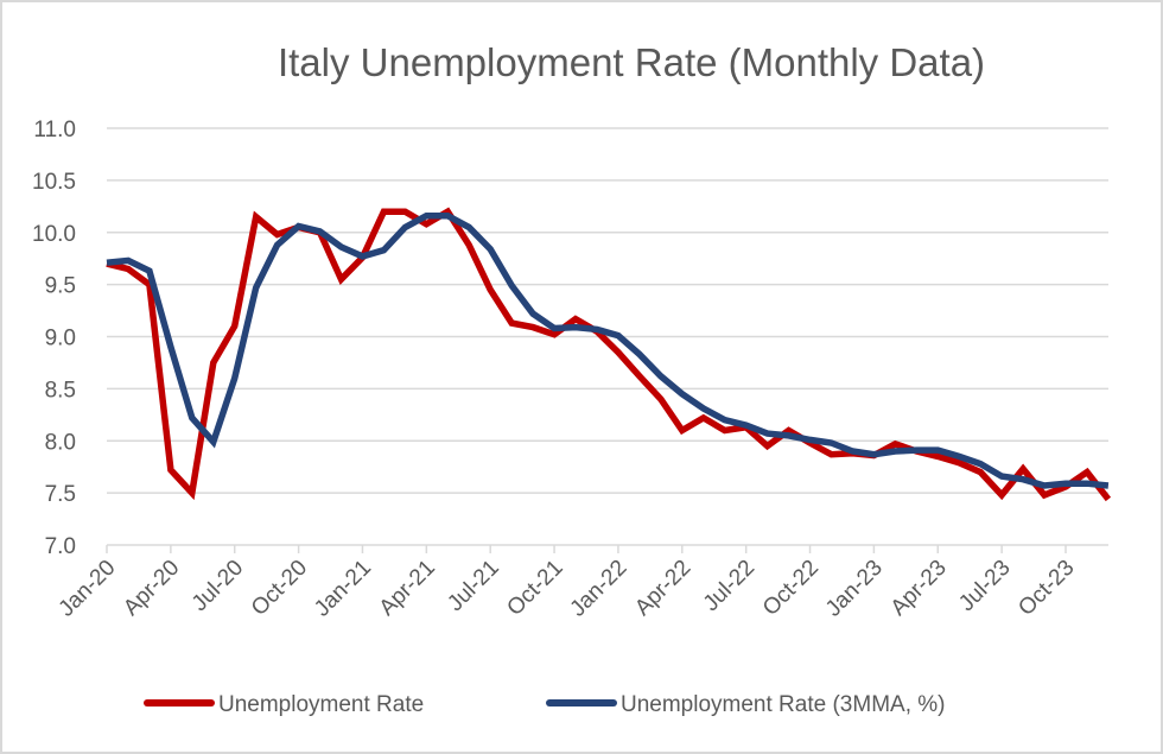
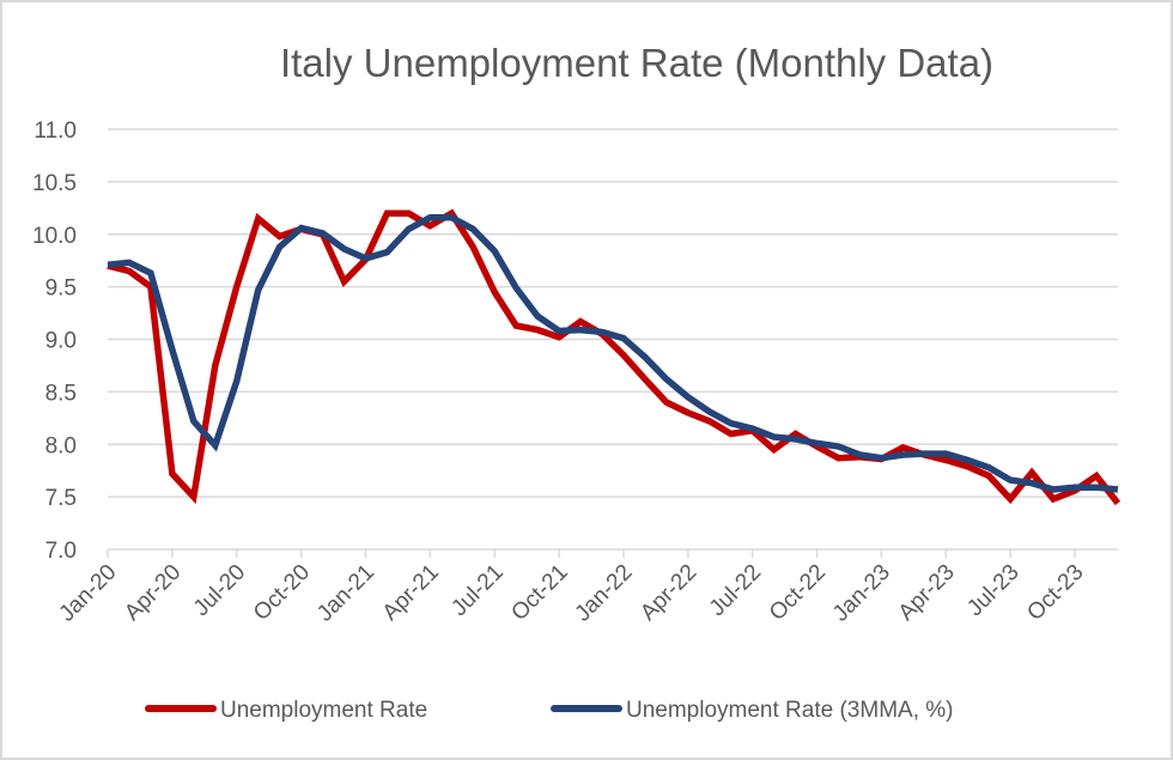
Unemployment Rate/Jul-20: 9.1 -> 9.5
Unemployment Rate/Apr-22: 8.1 -> 8.3
